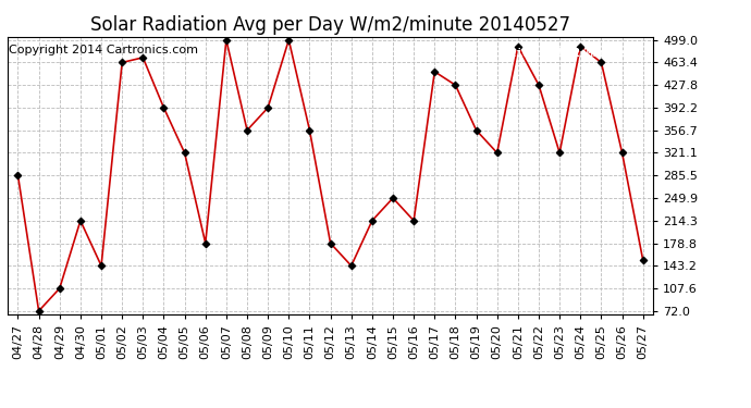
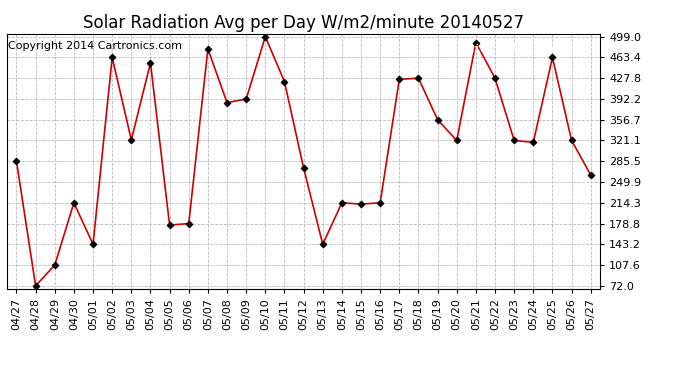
05/03: 471 -> 322
05/04: 392 -> 454
05/05: 321 -> 176
05/07: 499 -> 478
05/08: 357 -> 386
05/11: 357 -> 422
05/12: 179 -> 274
05/15: 250 -> 212
05/17: 449 -> 426
05/24: 489 -> 318
05/27: 152 -> 262
